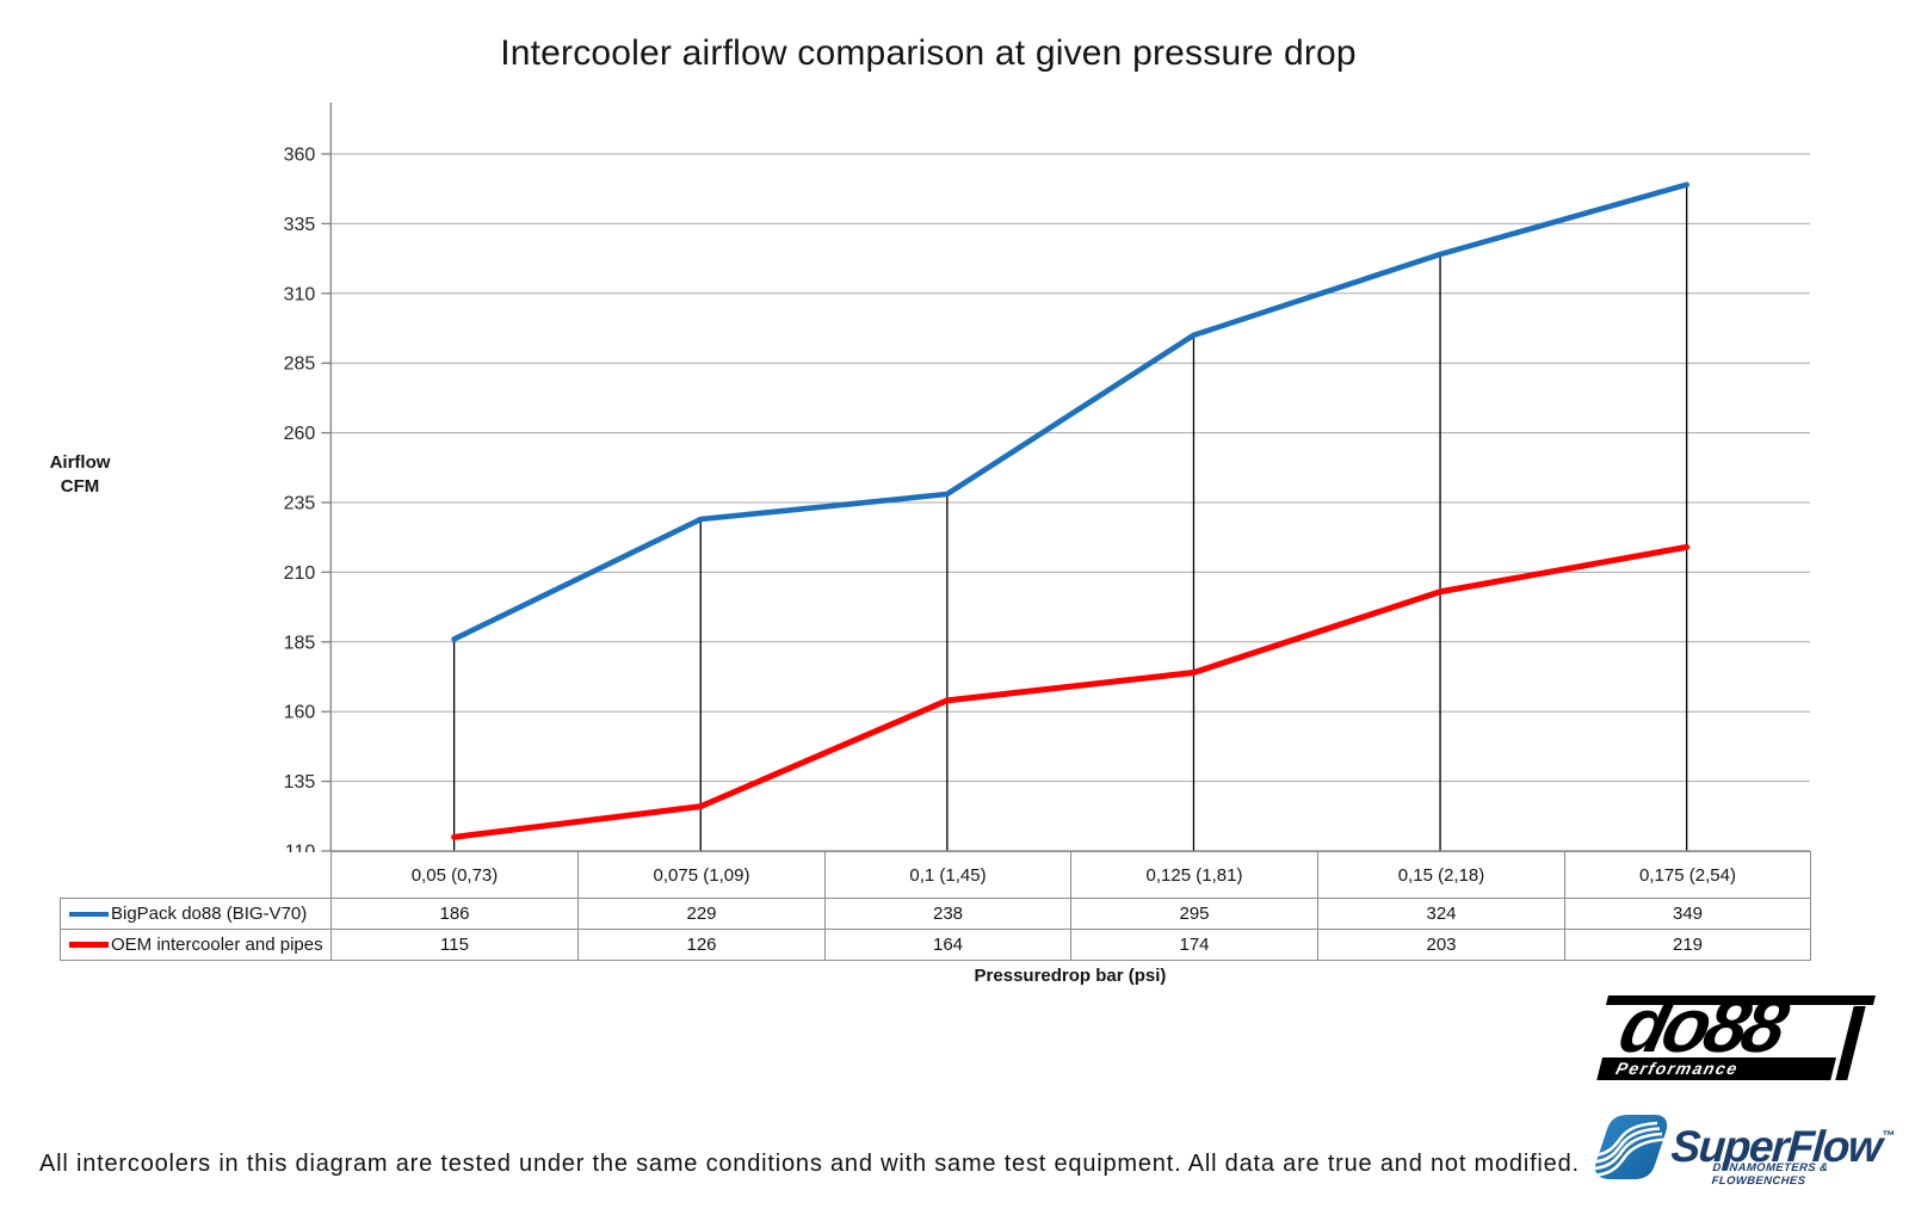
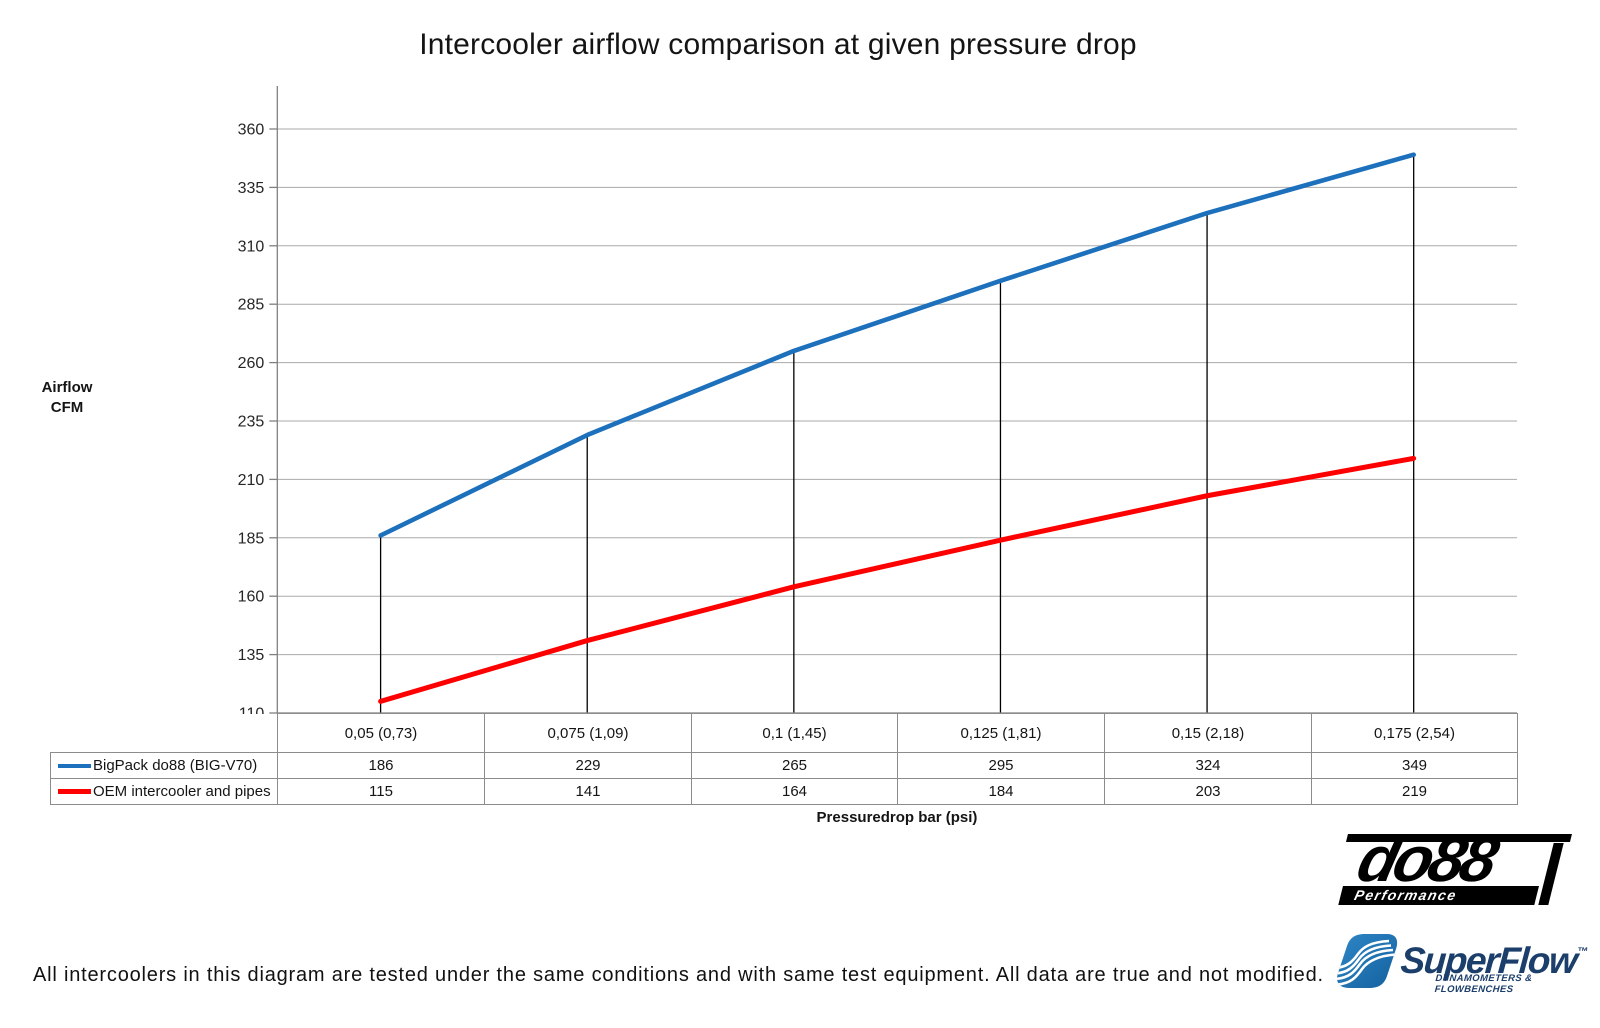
OEM intercooler and pipes/0,075 (1,09): 126 -> 141
BigPack do88 (BIG-V70)/0,1 (1,45): 238 -> 265
OEM intercooler and pipes/0,125 (1,81): 174 -> 184
